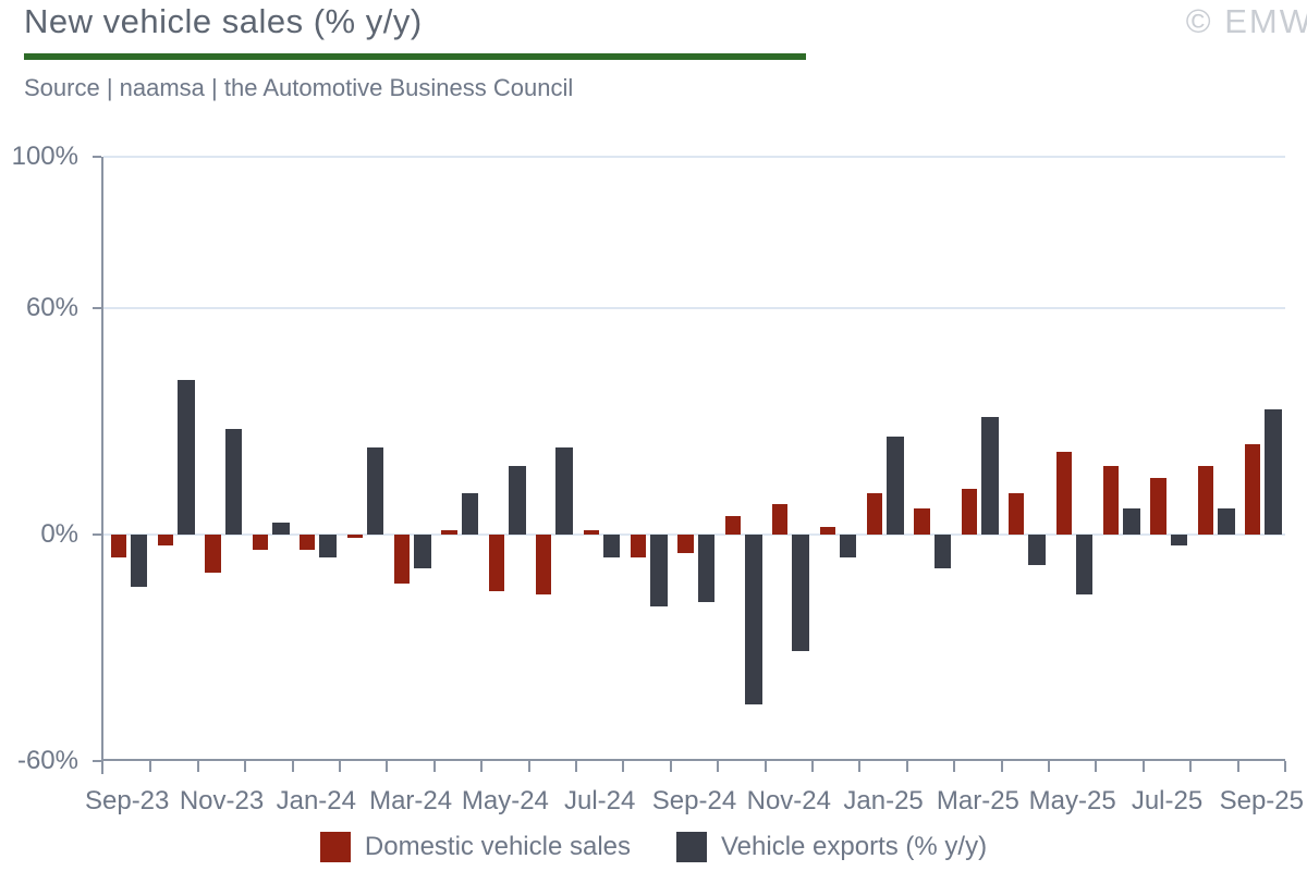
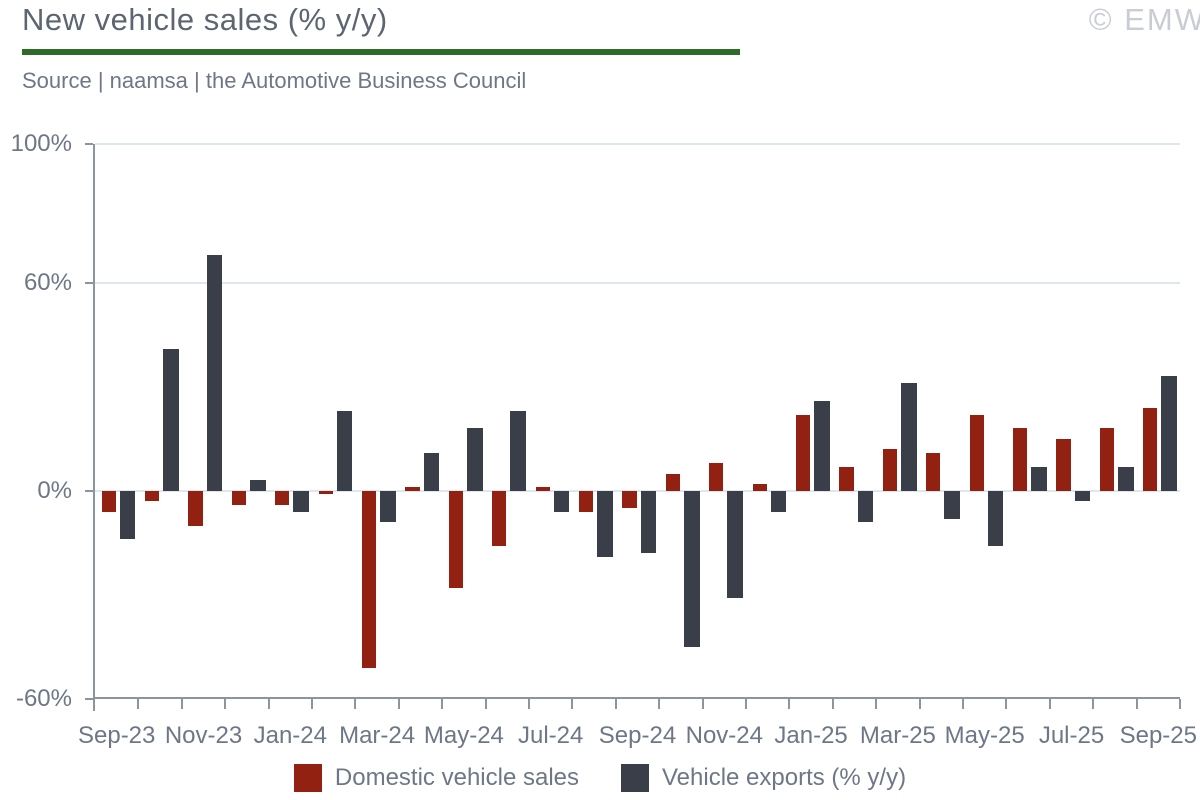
Vehicle exports (% y/y)/Nov-23: 28% -> 68%
Domestic vehicle sales/Mar-24: -13% -> -51%
Domestic vehicle sales/May-24: -15% -> -28%
Domestic vehicle sales/Jan-25: 11% -> 22%
